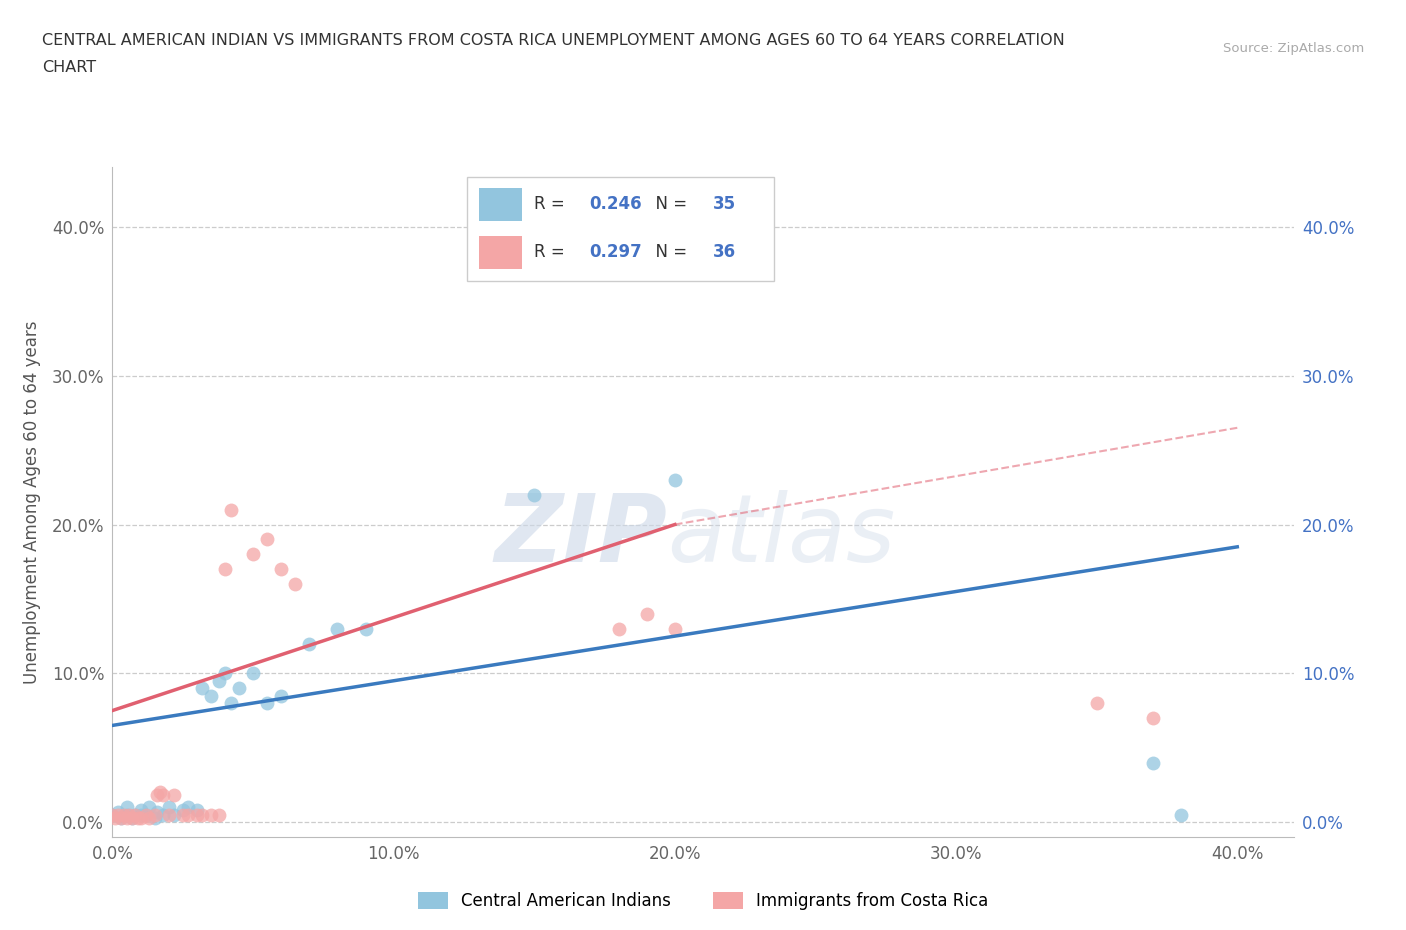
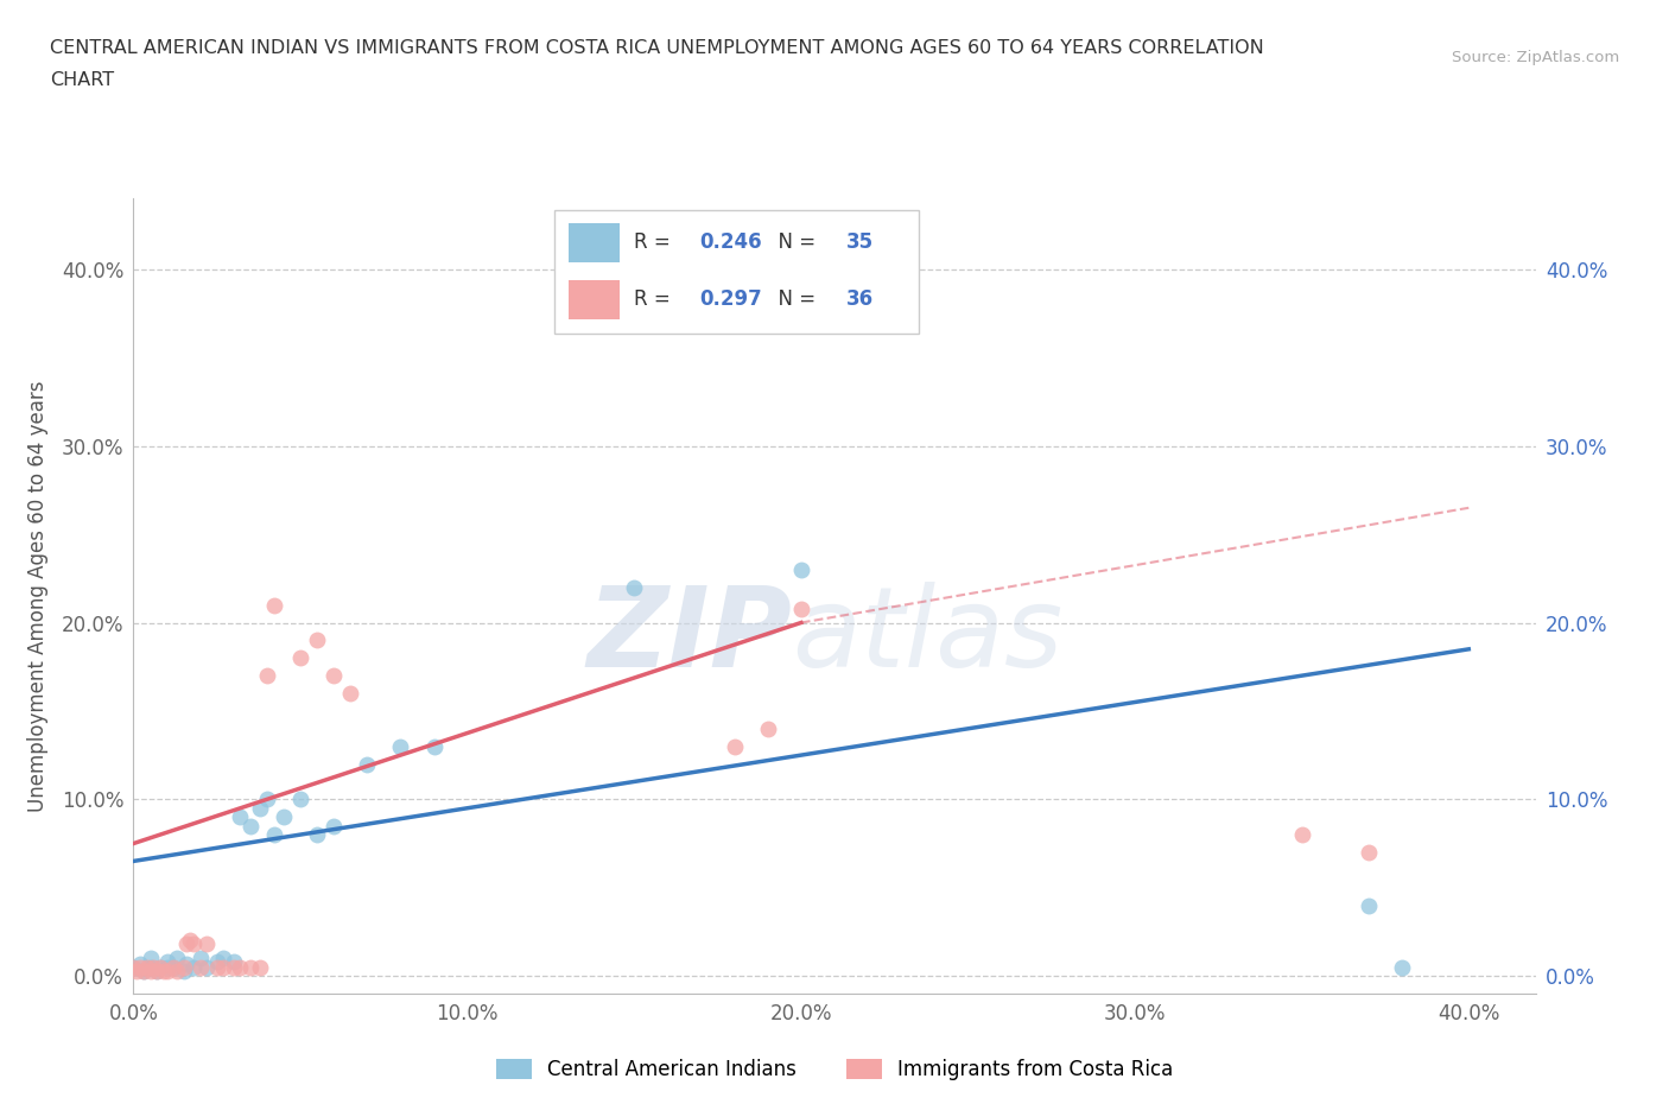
Immigrants from Costa Rica/20.0%: 13.0% -> 20.8%
